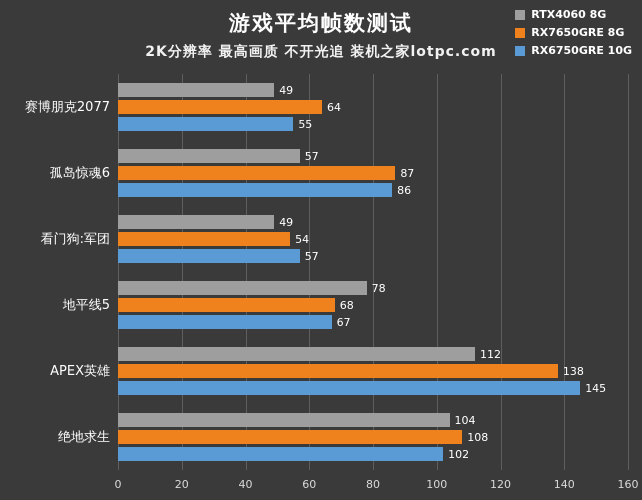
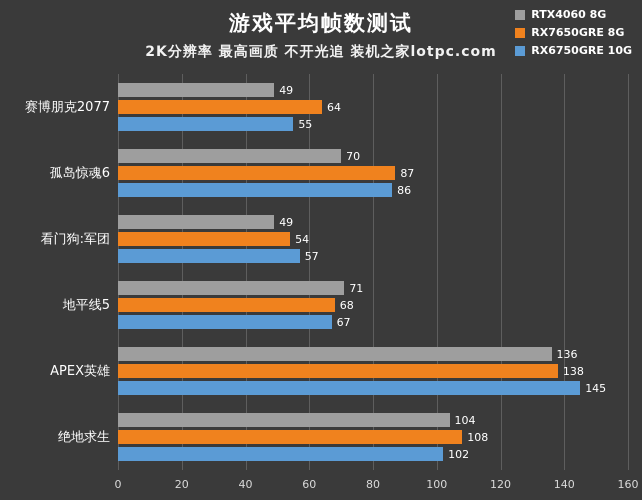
RTX4060 8G/孤岛惊魂6: 57 -> 70
RTX4060 8G/地平线5: 78 -> 71
RTX4060 8G/APEX英雄: 112 -> 136
